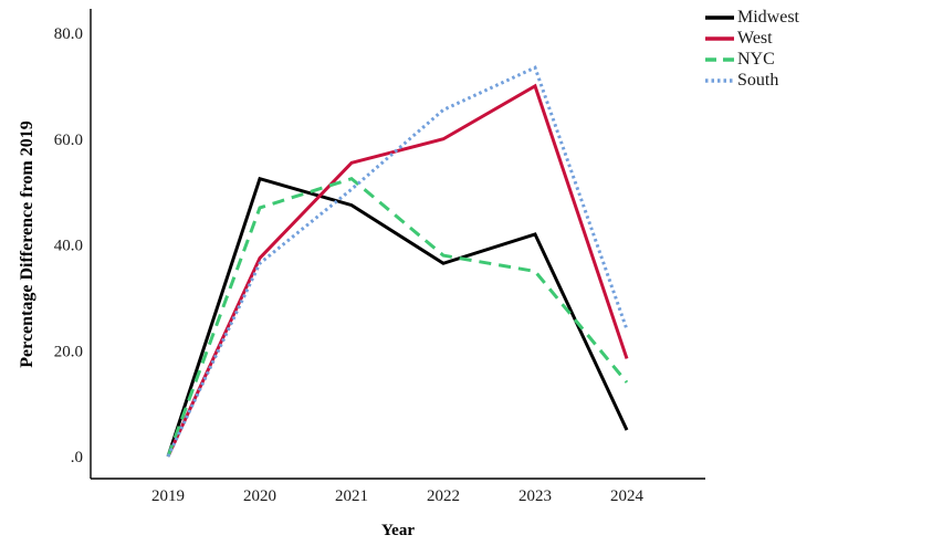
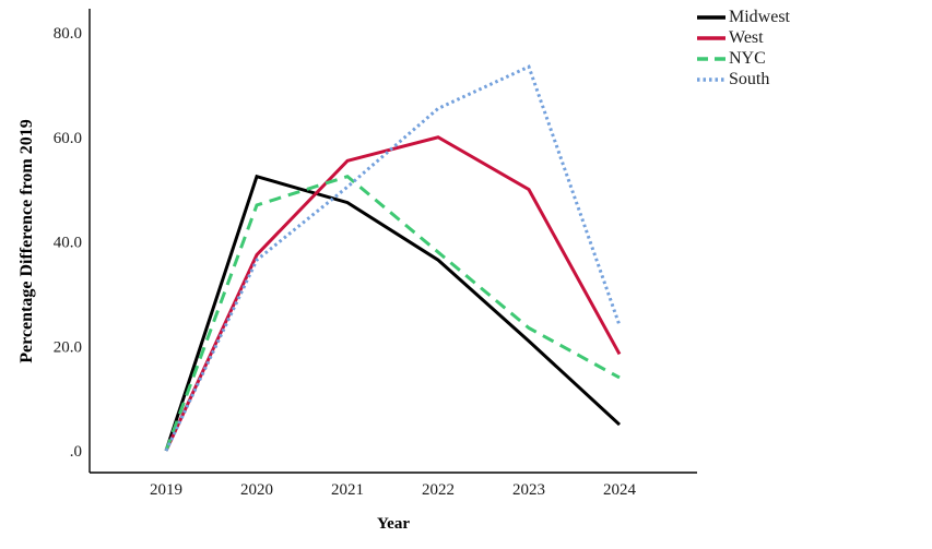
Midwest/2023: 42 -> 21
West/2023: 70 -> 50
NYC/2023: 35 -> 24
